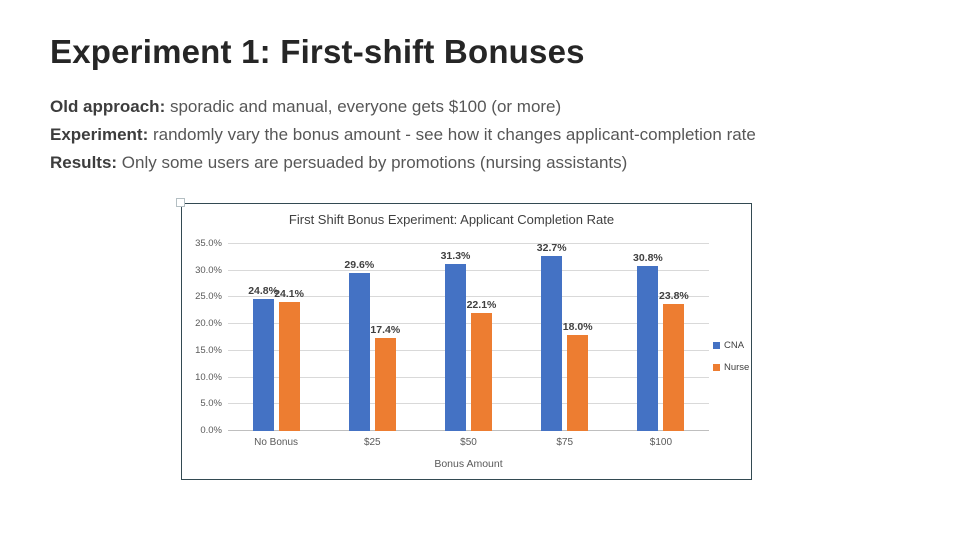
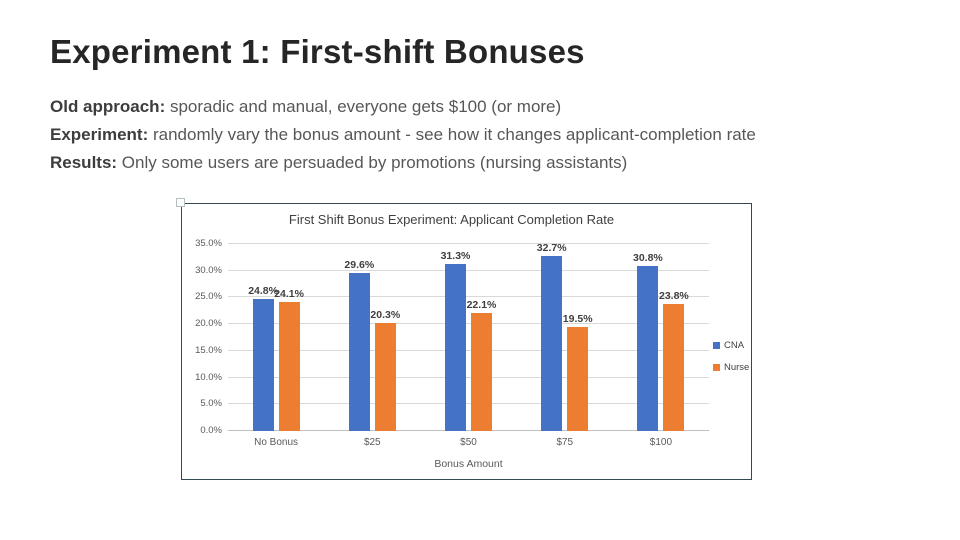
Nurse/$25: 17.4% -> 20.3%
Nurse/$75: 18.0% -> 19.5%
